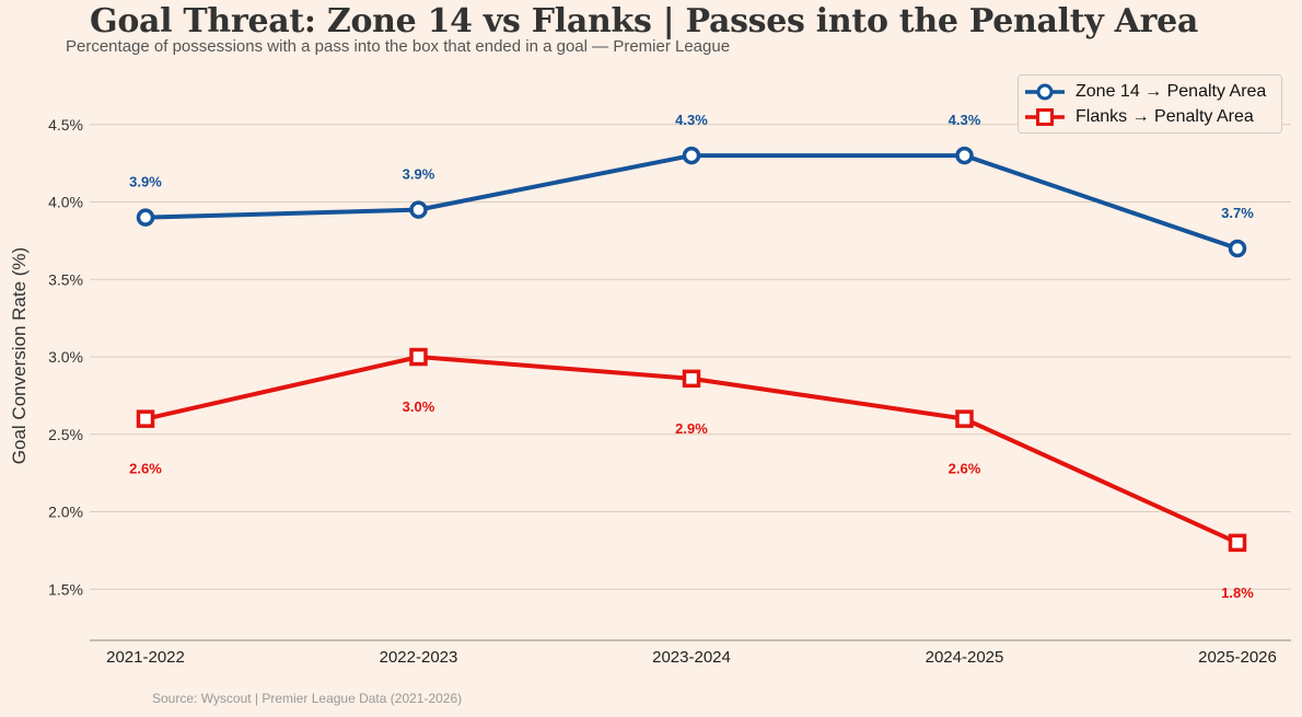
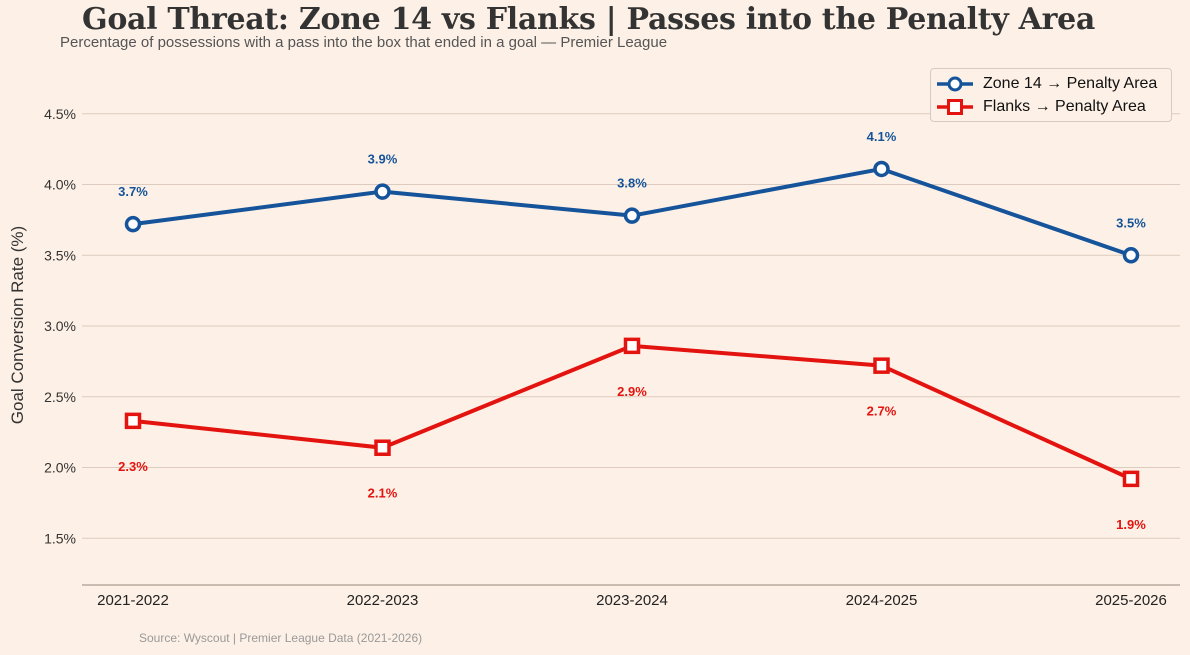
Zone 14 → Penalty Area/2021-2022: 3.9% -> 3.7%
Flanks → Penalty Area/2021-2022: 2.6% -> 2.3%
Flanks → Penalty Area/2022-2023: 3.0% -> 2.1%
Zone 14 → Penalty Area/2023-2024: 4.3% -> 3.8%
Zone 14 → Penalty Area/2024-2025: 4.3% -> 4.1%
Flanks → Penalty Area/2024-2025: 2.6% -> 2.7%
Zone 14 → Penalty Area/2025-2026: 3.7% -> 3.5%
Flanks → Penalty Area/2025-2026: 1.8% -> 1.9%
